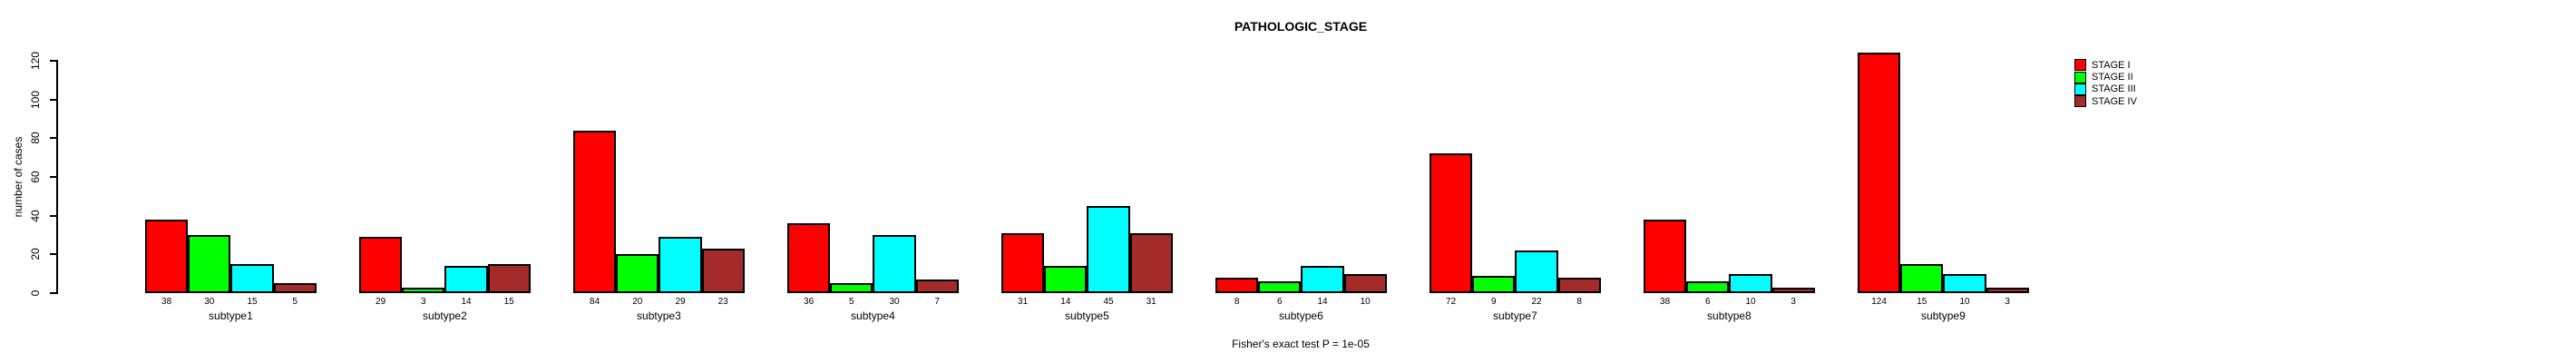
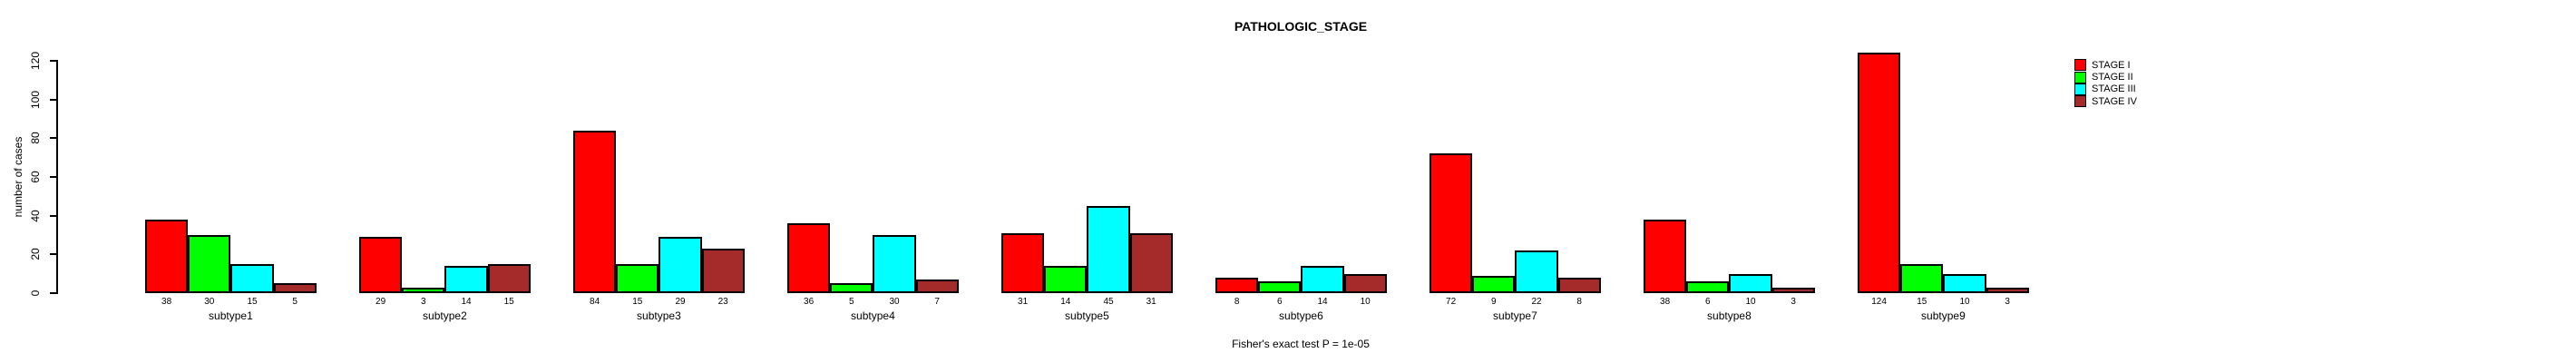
STAGE II/subtype3: 20 -> 15
